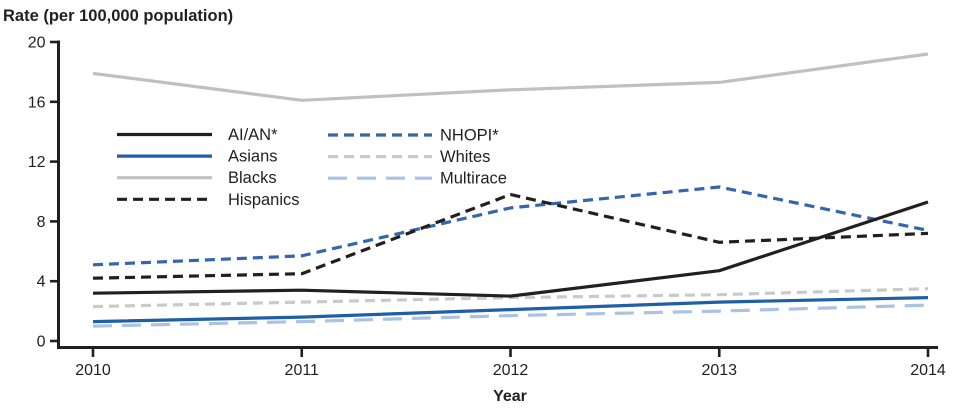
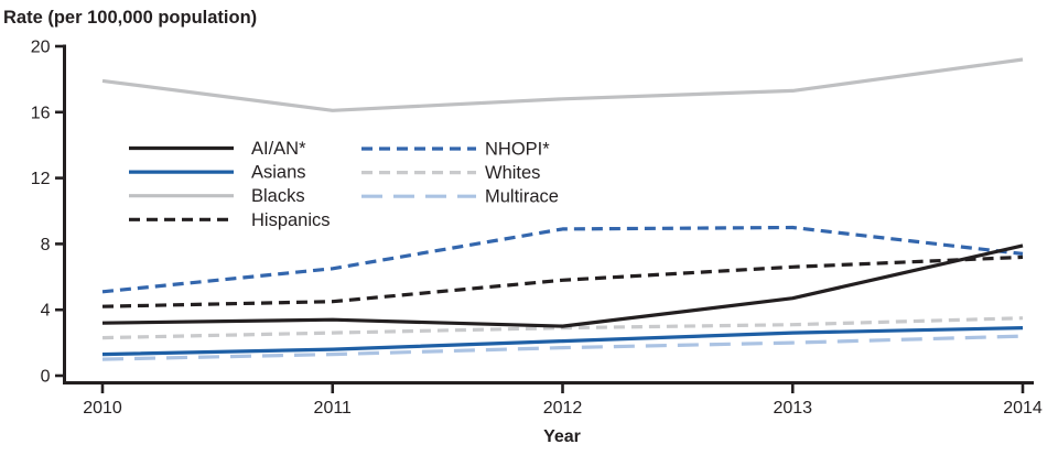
NHOPI*/2011: 5.7 -> 6.5
Hispanics/2012: 9.8 -> 5.8
NHOPI*/2013: 10.3 -> 9.0
AI/AN*/2014: 9.3 -> 7.9
